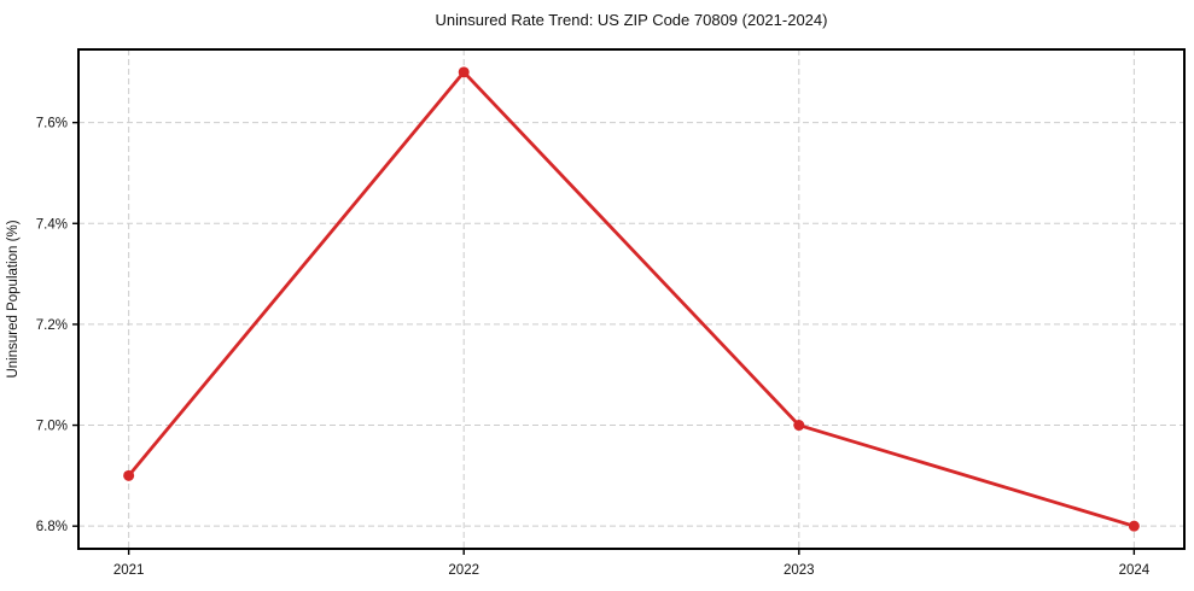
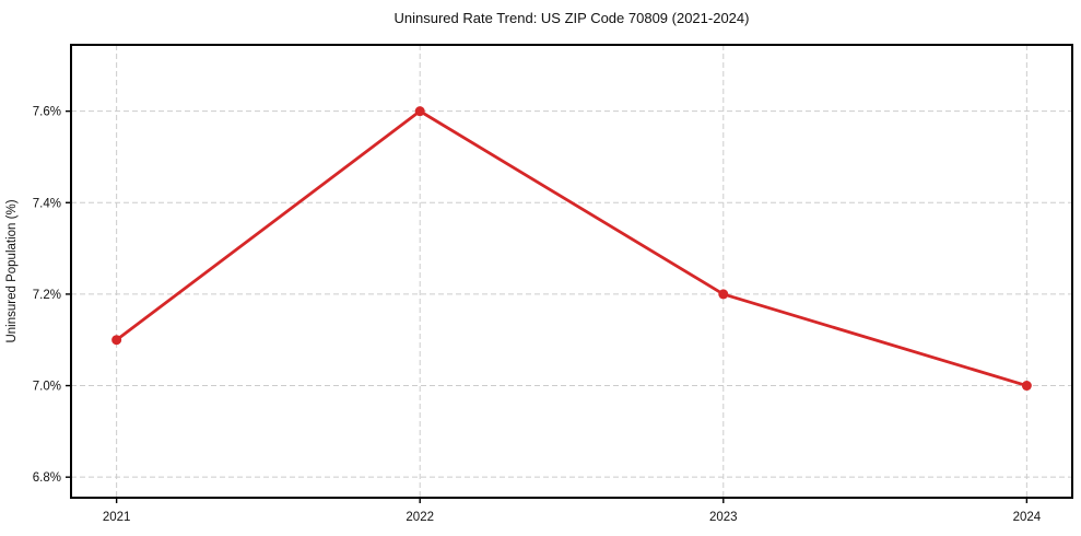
2021: 6.9% -> 7.1%
2022: 7.7% -> 7.6%
2023: 7.0% -> 7.2%
2024: 6.8% -> 7.0%
